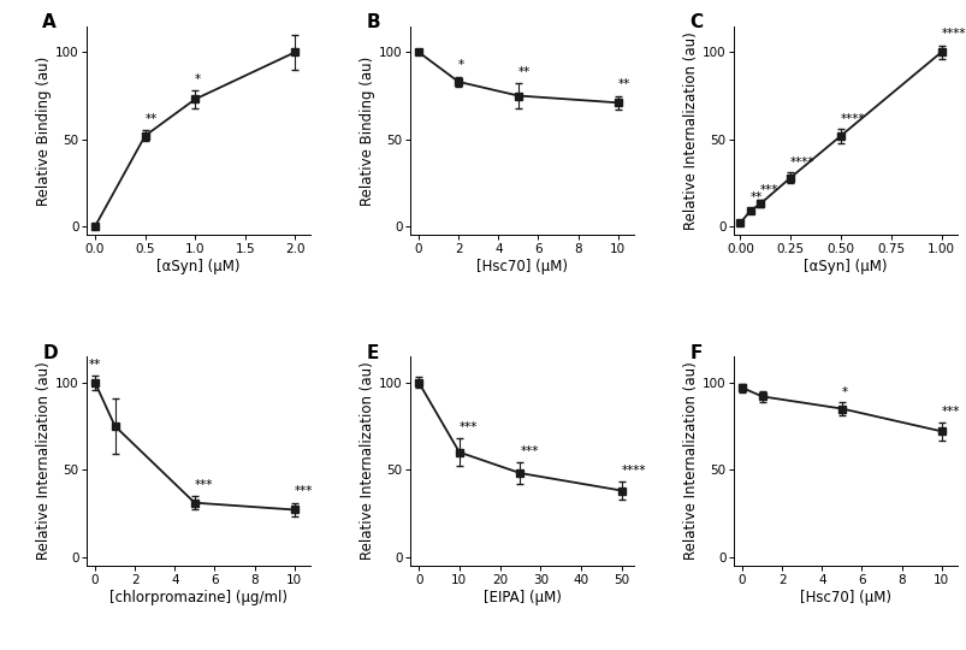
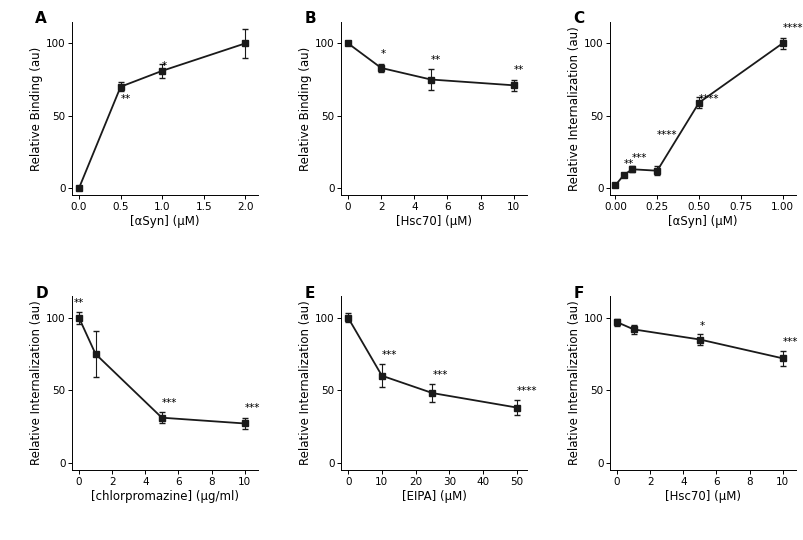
0.5: 52 -> 70
1.0: 73 -> 81
0.25: 28 -> 12
0.50: 52 -> 59
